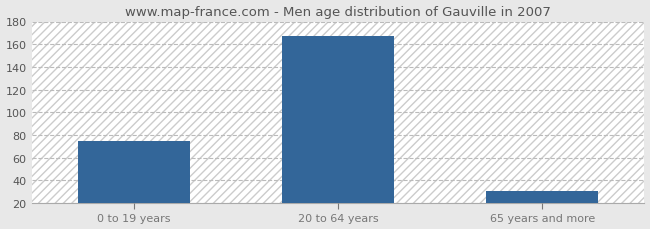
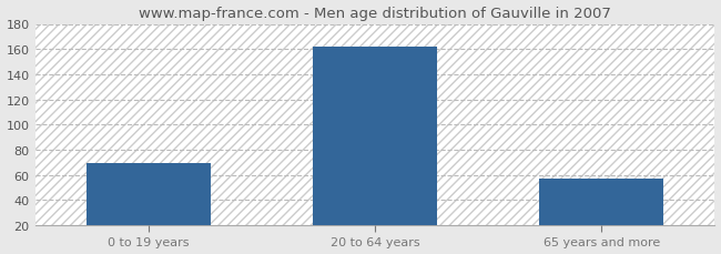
0 to 19 years: 75 -> 69
20 to 64 years: 167 -> 162
65 years and more: 31 -> 57
